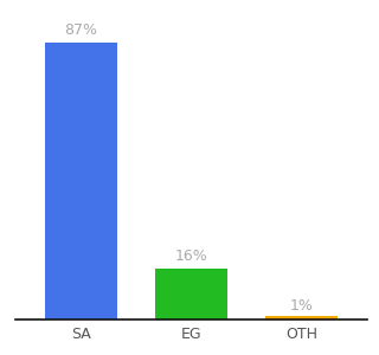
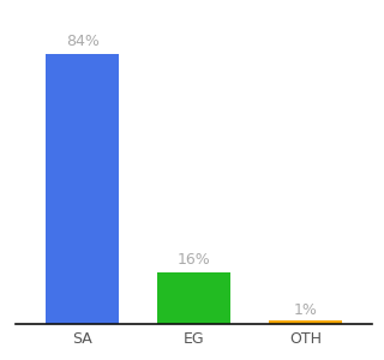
SA: 87% -> 84%
